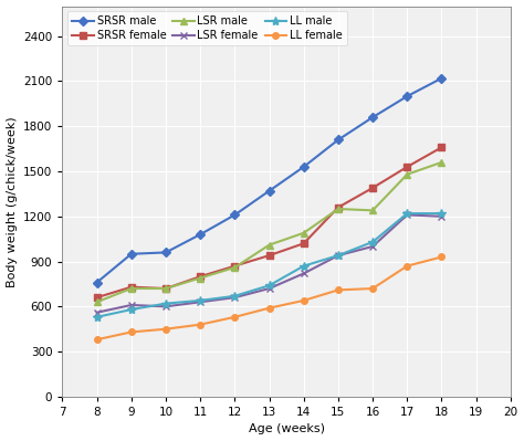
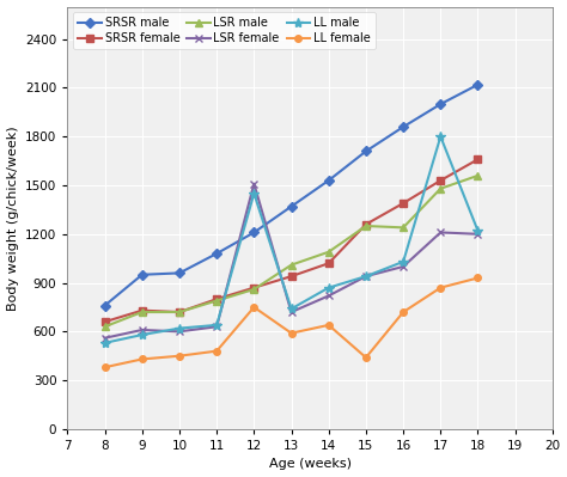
LSR female/12: 660 -> 1510
LL male/12: 670 -> 1450
LL female/12: 530 -> 750
LL female/15: 710 -> 440
LL male/17: 1220 -> 1800
